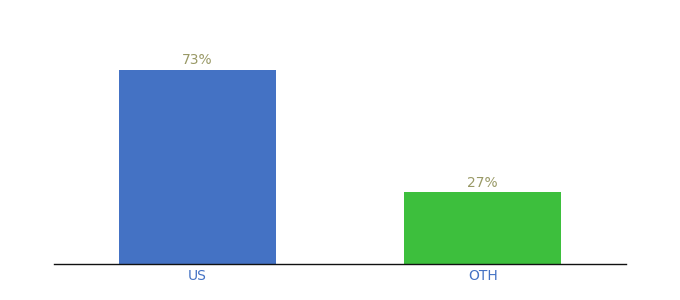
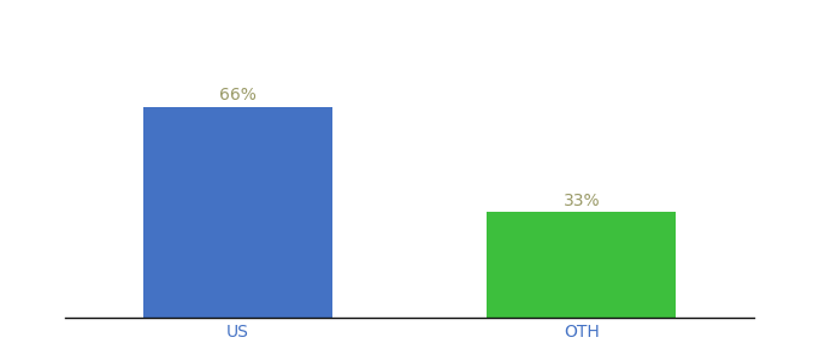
US: 73% -> 66%
OTH: 27% -> 33%
